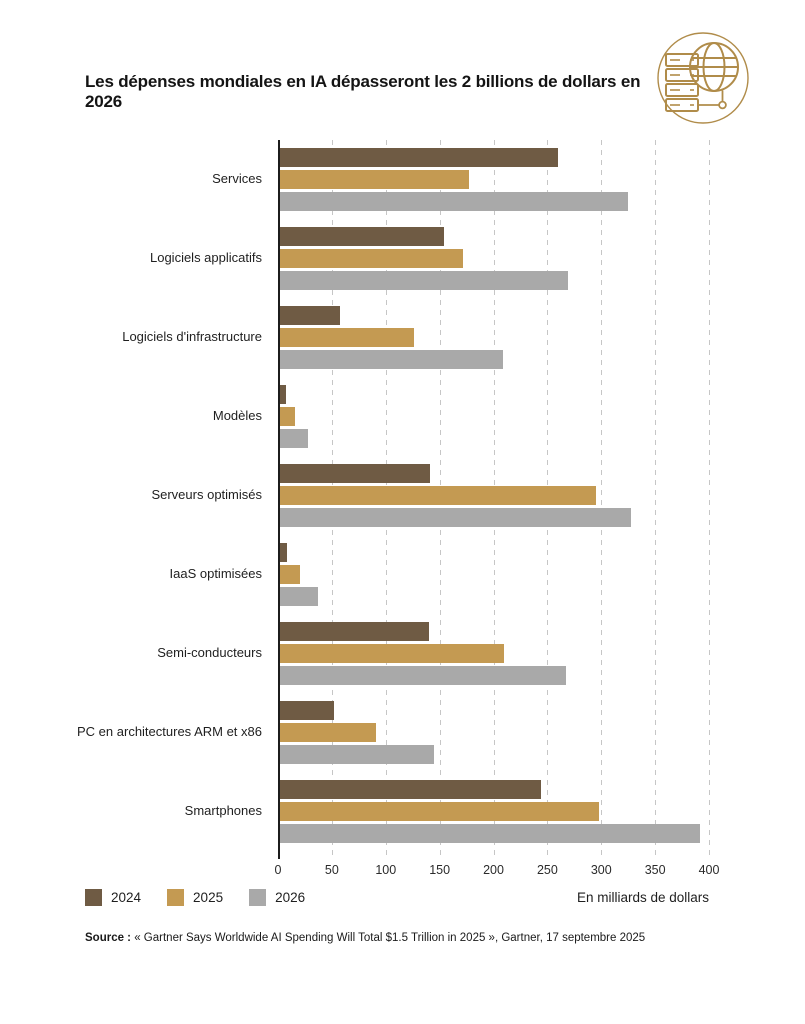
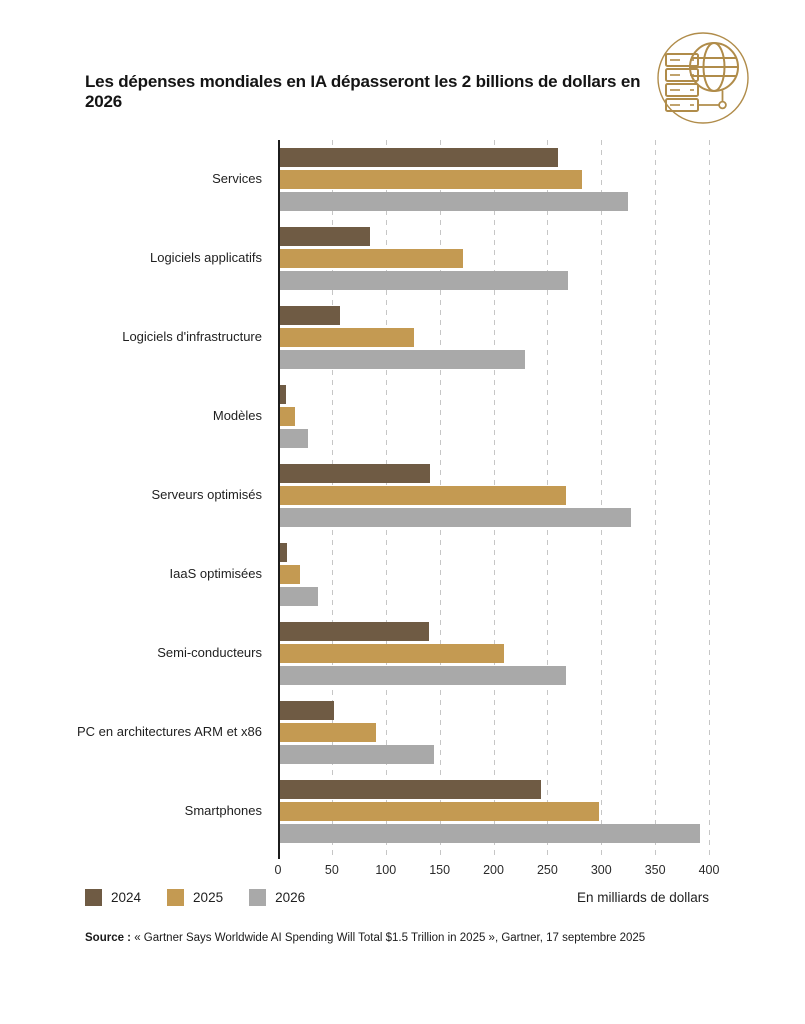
2025/Services: 177 -> 282
2024/Logiciels applicatifs: 154 -> 85
2026/Logiciels d'infrastructure: 209 -> 229
2025/Serveurs optimisés: 295 -> 267
